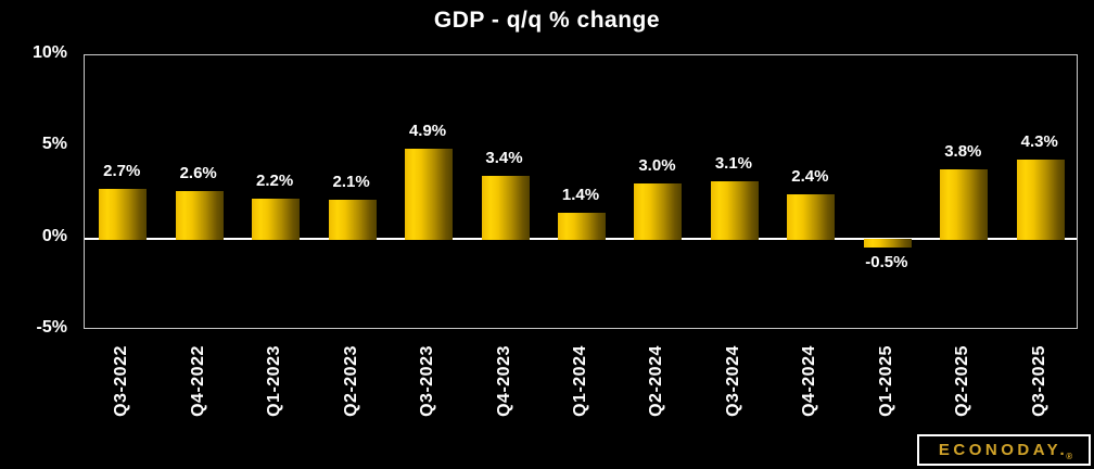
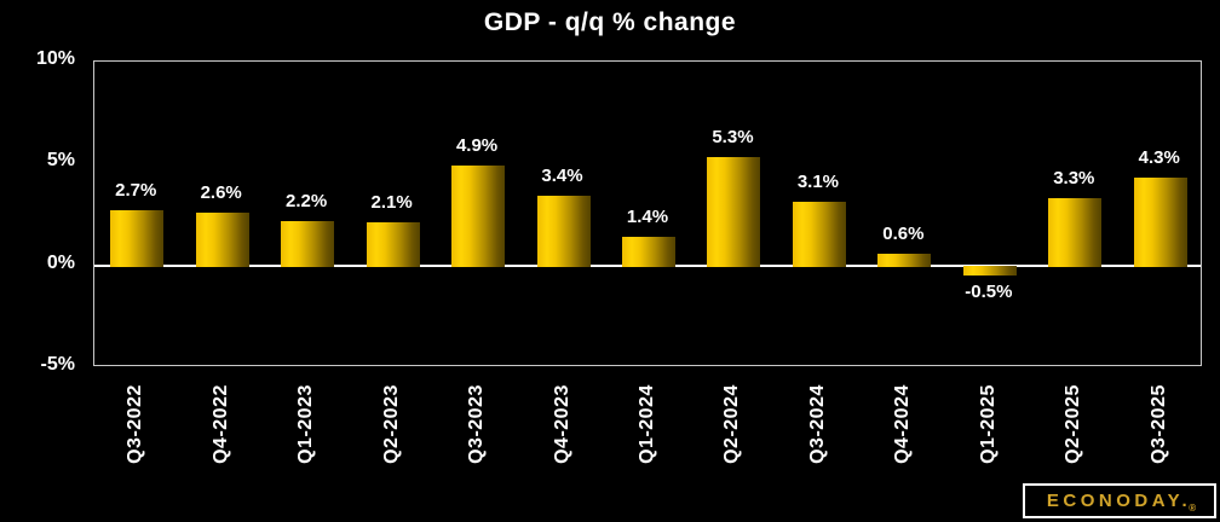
Q2-2024: 3.0% -> 5.3%
Q4-2024: 2.4% -> 0.6%
Q2-2025: 3.8% -> 3.3%
